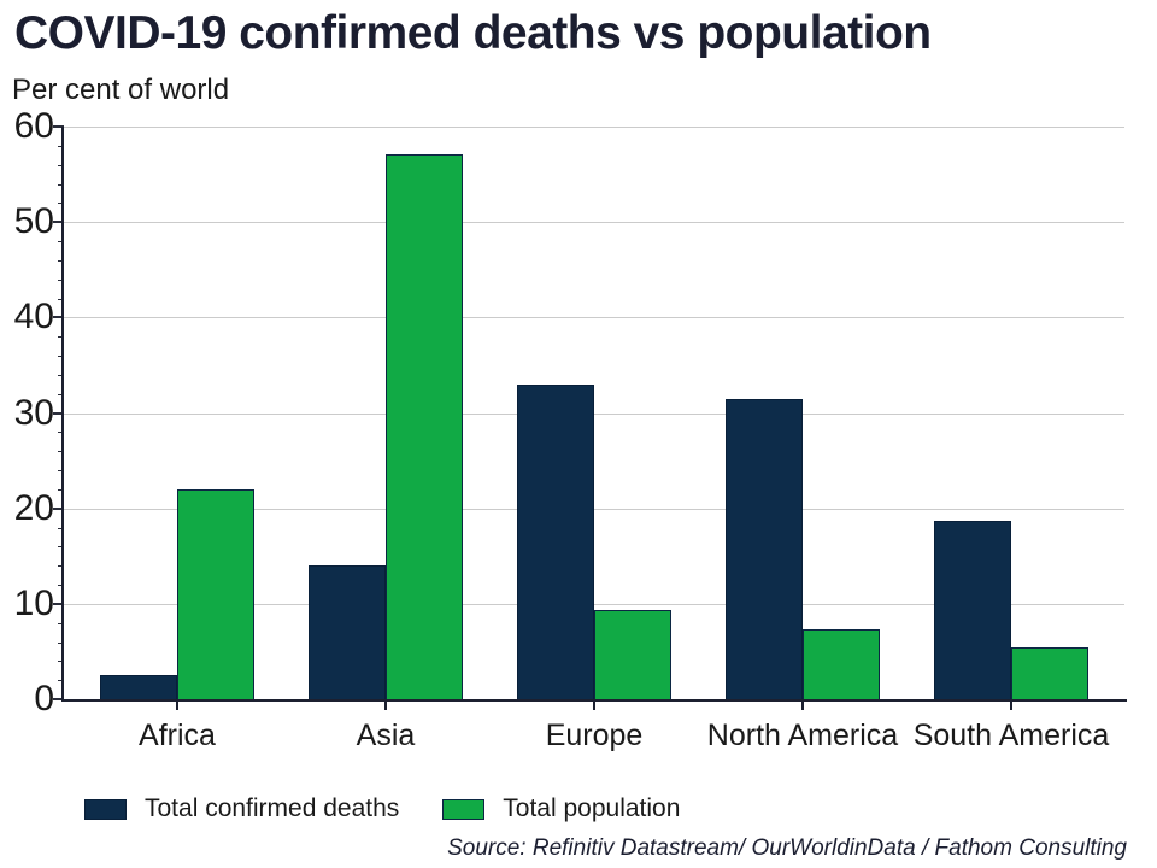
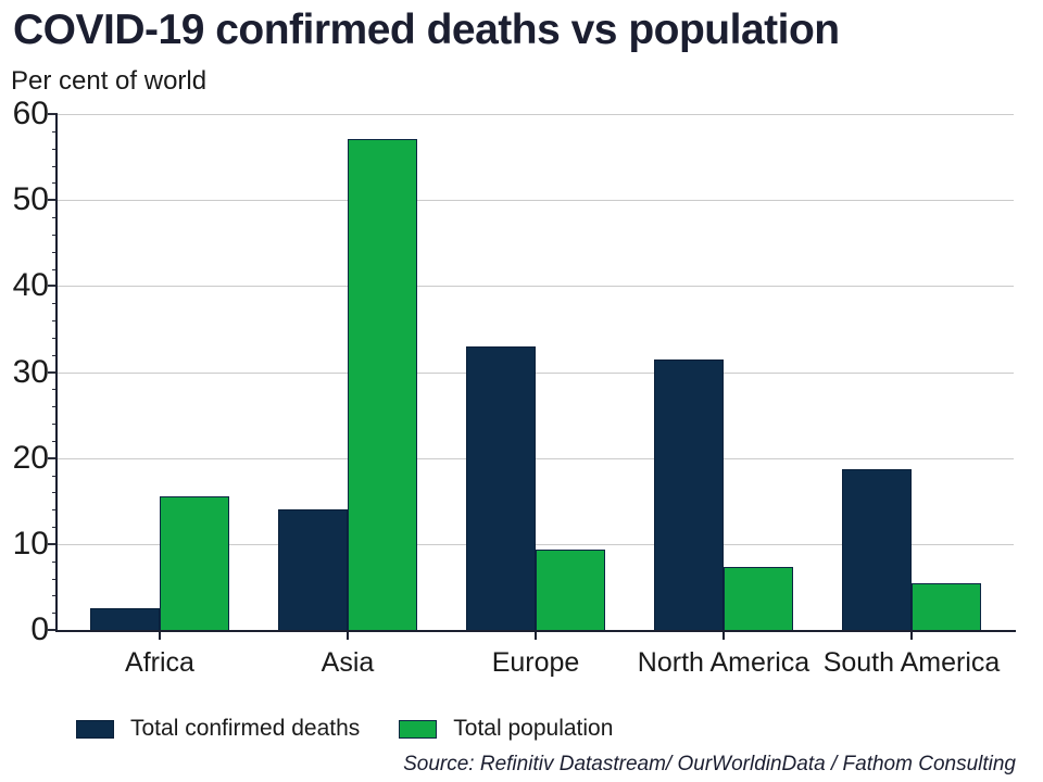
Total population/Africa: 22 -> 16
